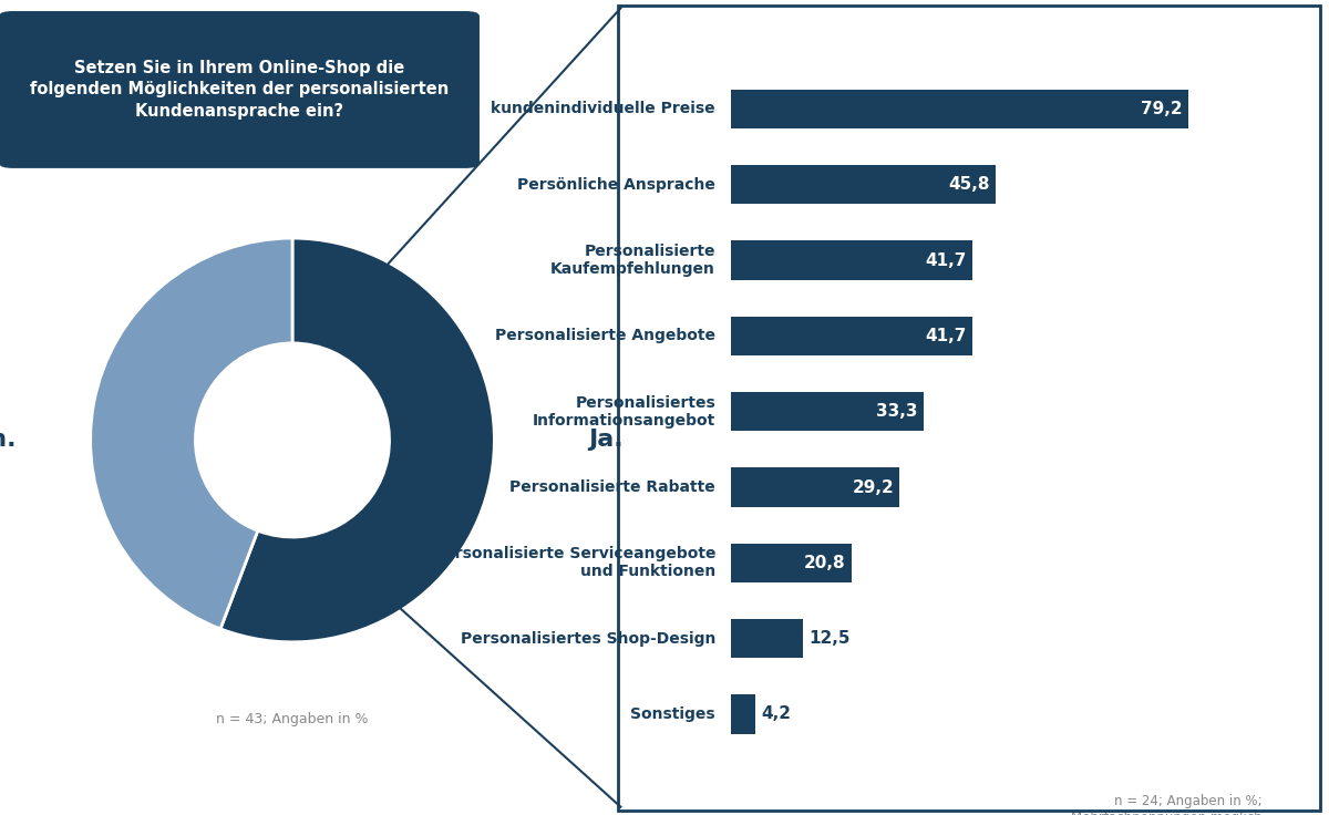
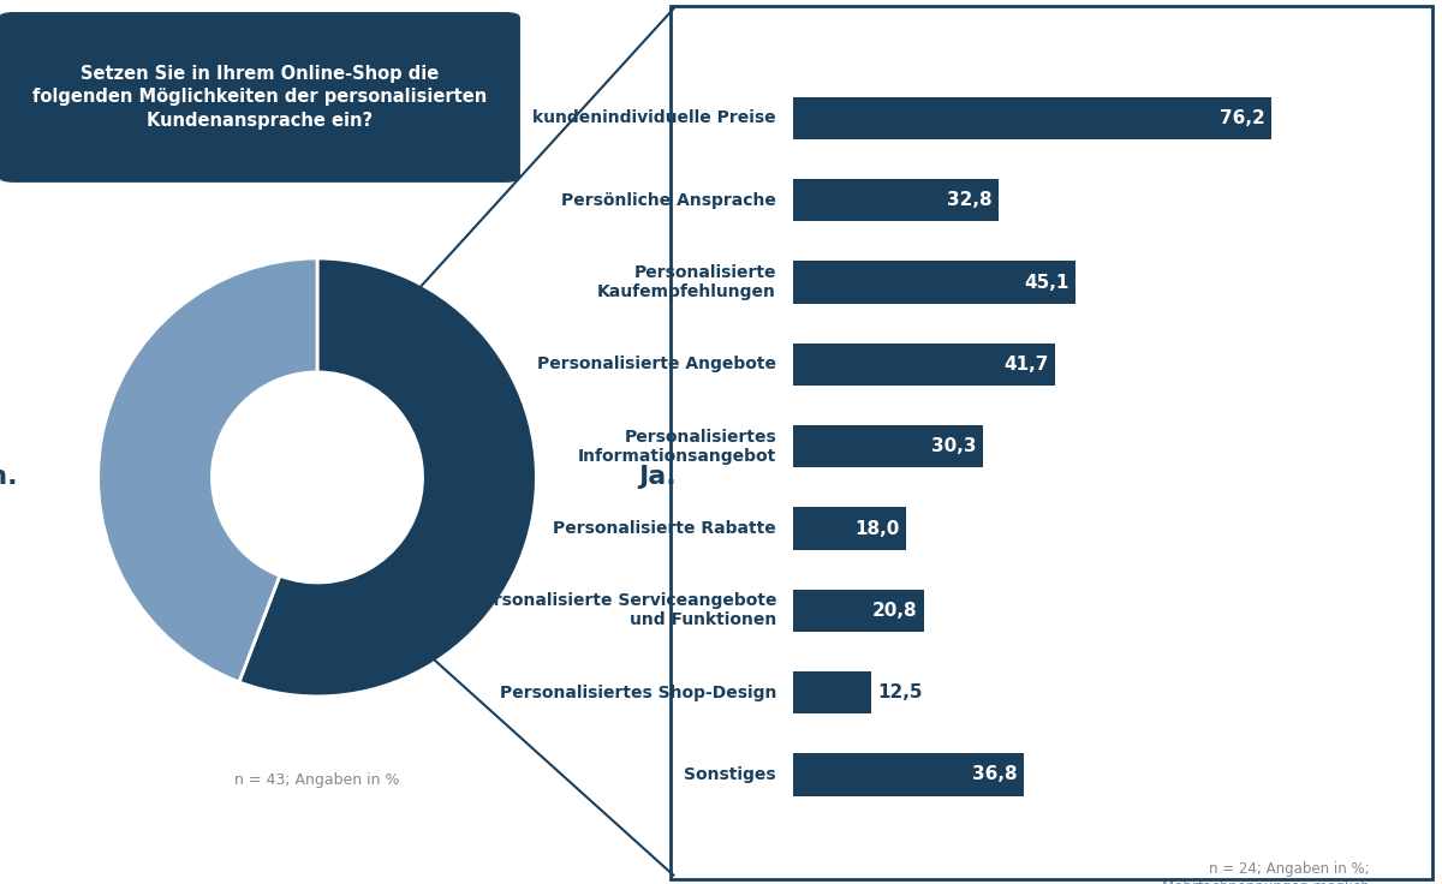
kundenindividuelle Preise: 79,2 -> 76,2
Persönliche Ansprache: 45,8 -> 32,8
Personalisierte Kaufempfehlungen: 41,7 -> 45,1
Personalisiertes Informationsangebot: 33,3 -> 30,3
Personalisierte Rabatte: 29,2 -> 18,0
Sonstiges: 4,2 -> 36,8
